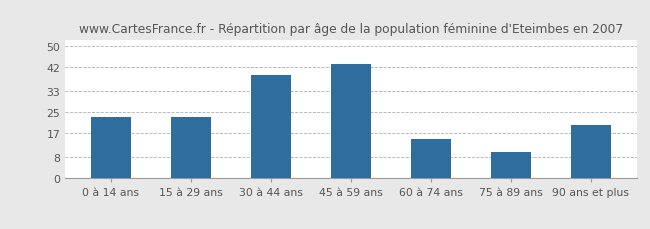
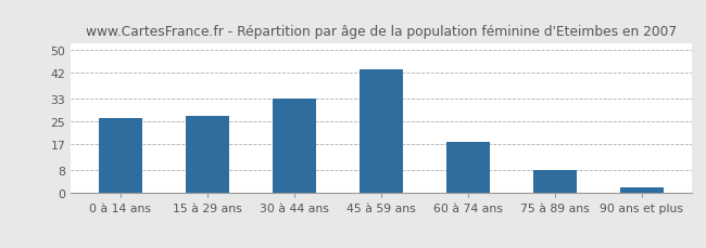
0 à 14 ans: 23 -> 26
15 à 29 ans: 23 -> 27
30 à 44 ans: 39 -> 33
60 à 74 ans: 15 -> 18
75 à 89 ans: 10 -> 8
90 ans et plus: 20 -> 2
